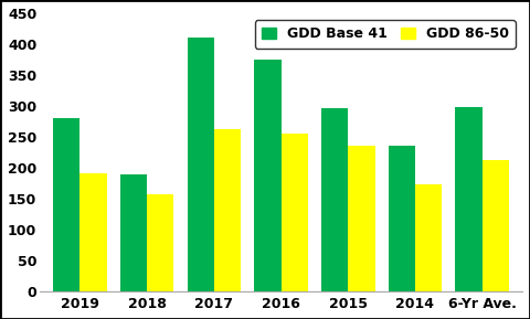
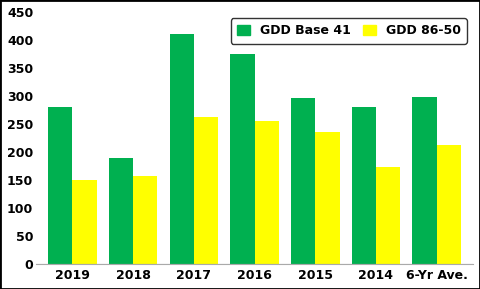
GDD 86-50/2019: 192 -> 150
GDD Base 41/2014: 235 -> 280
